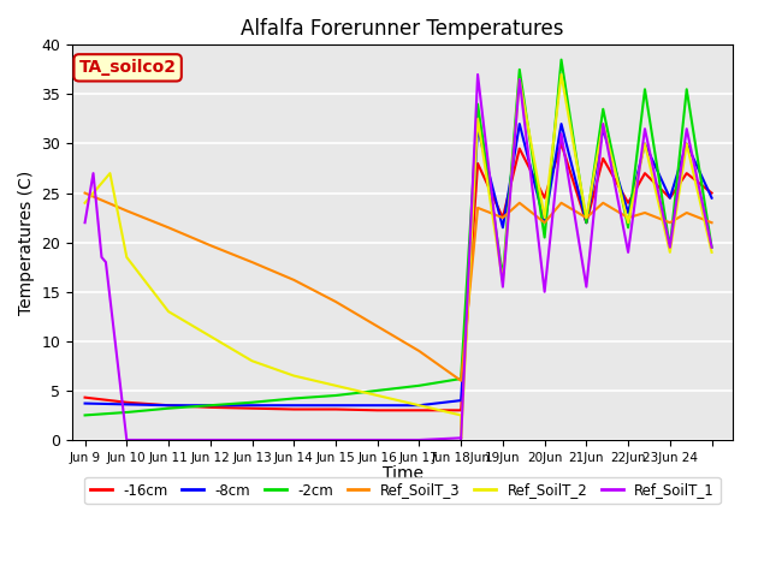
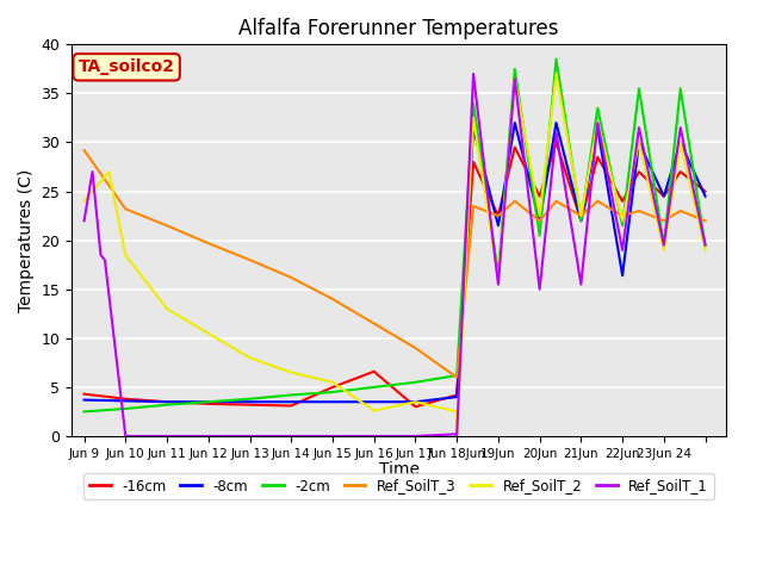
Ref_SoilT_3/Jun 9: 25.0 -> 29.2
-16cm/Jun 15: 3.1 -> 5.0
-16cm/Jun 16: 3.0 -> 6.6
Ref_SoilT_2/Jun 16: 4.5 -> 2.6
-16cm/Jun 18Jun: 3.0 -> 4.2
-8cm/22Jun: 23.0 -> 16.4
